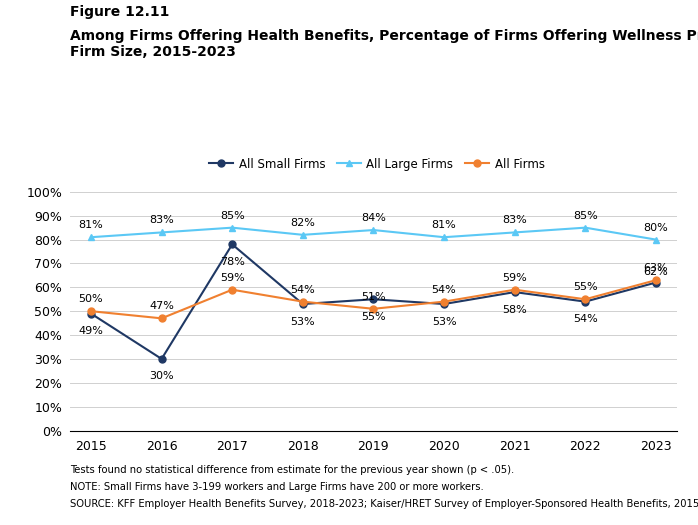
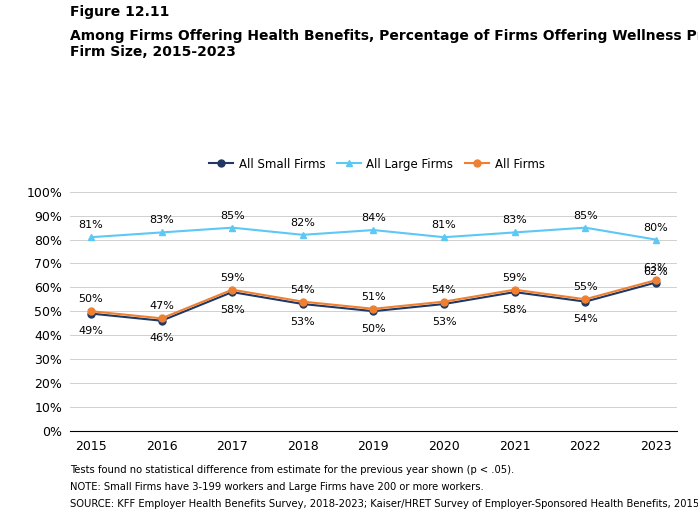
All Small Firms/2016: 30% -> 46%
All Small Firms/2017: 78% -> 58%
All Small Firms/2019: 55% -> 50%
